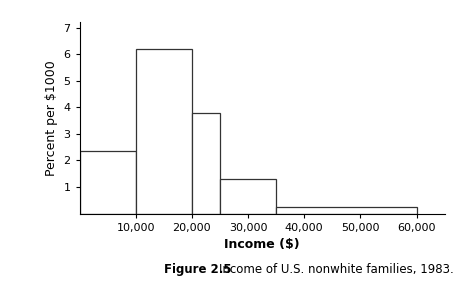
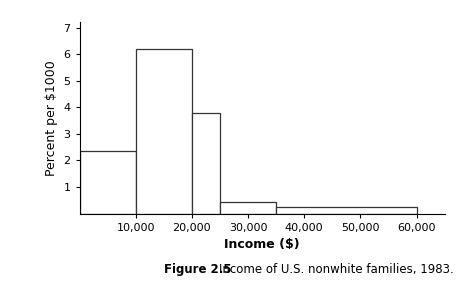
30,000: 1.30 -> 0.45
